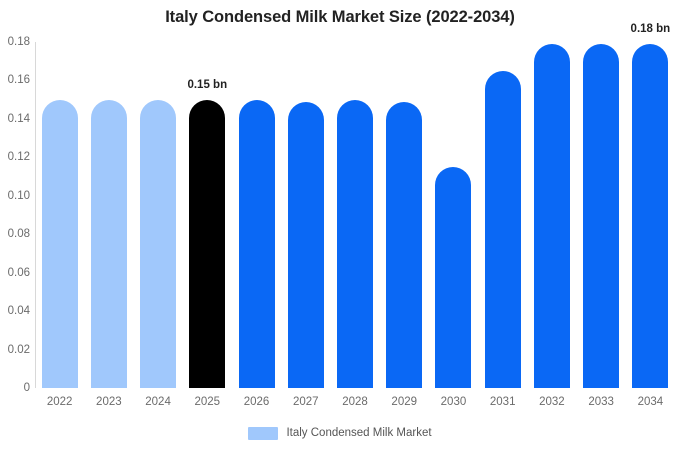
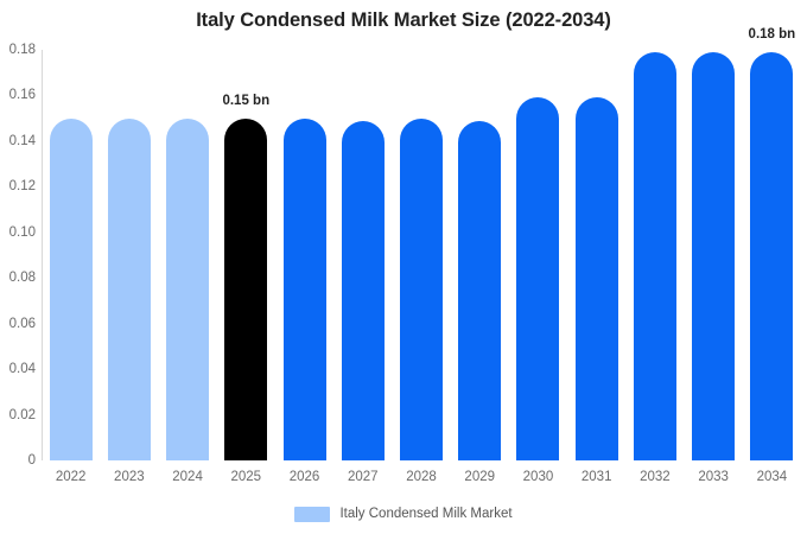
2030: 0.115 -> 0.159
2031: 0.165 -> 0.159
